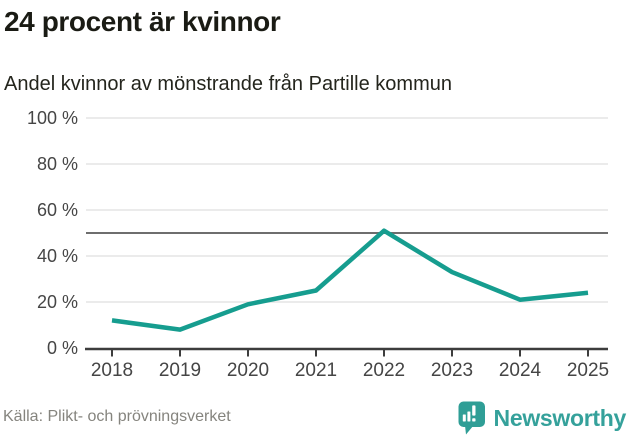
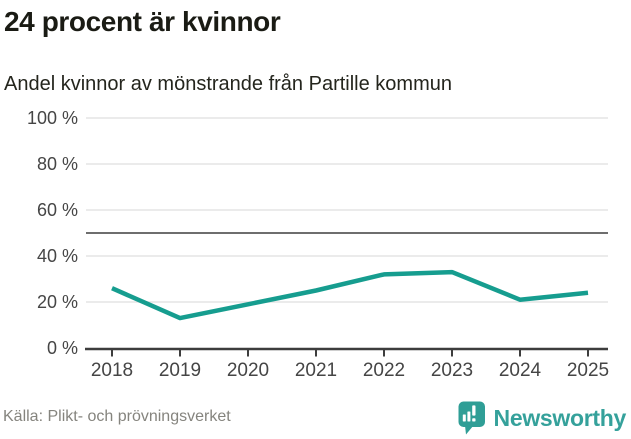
2018: 12% -> 26%
2019: 8% -> 13%
2022: 51% -> 32%
